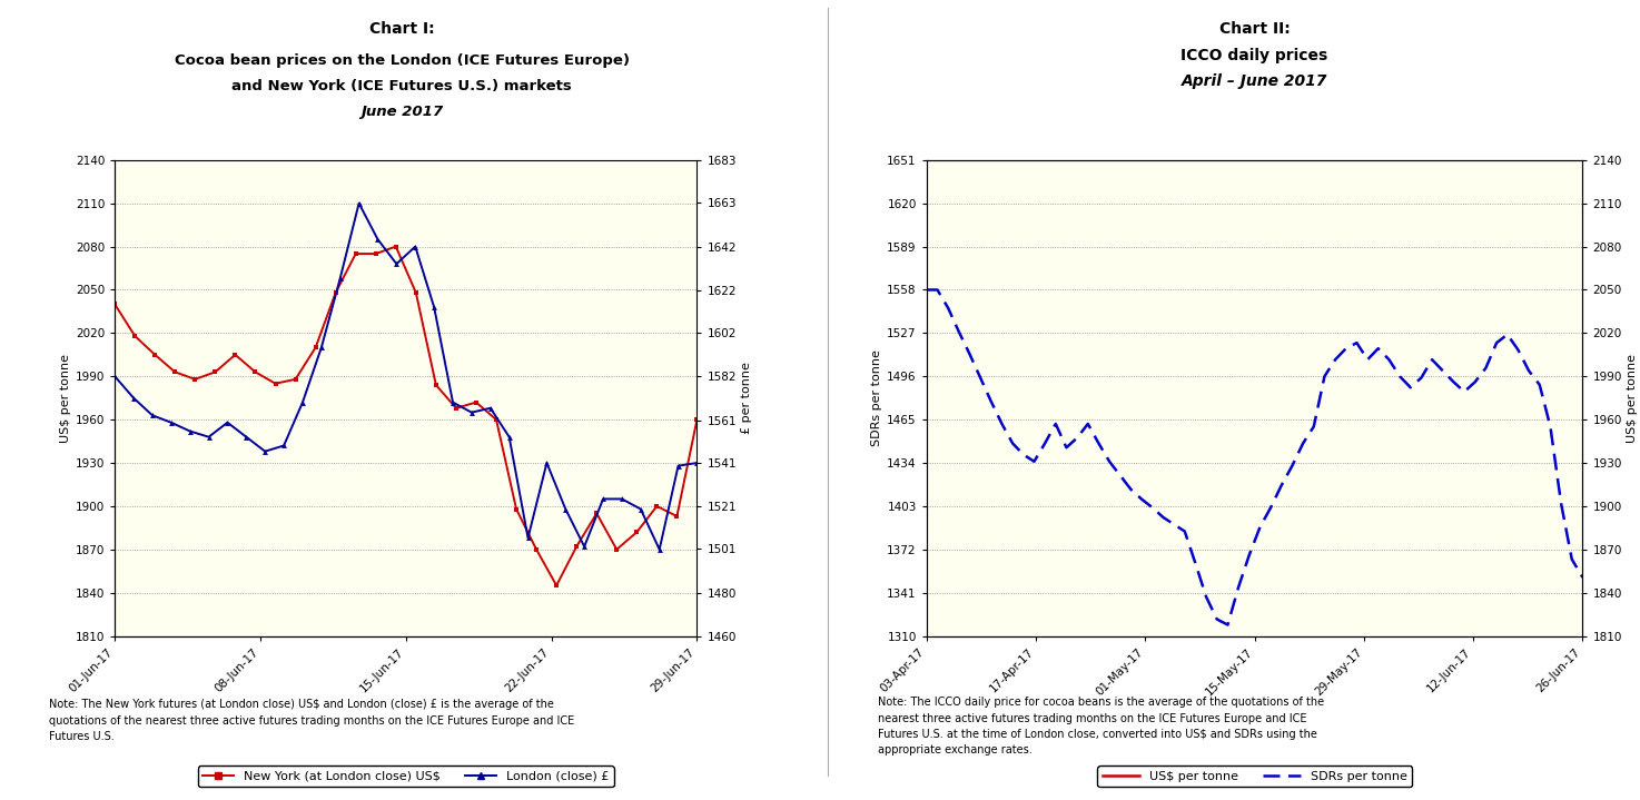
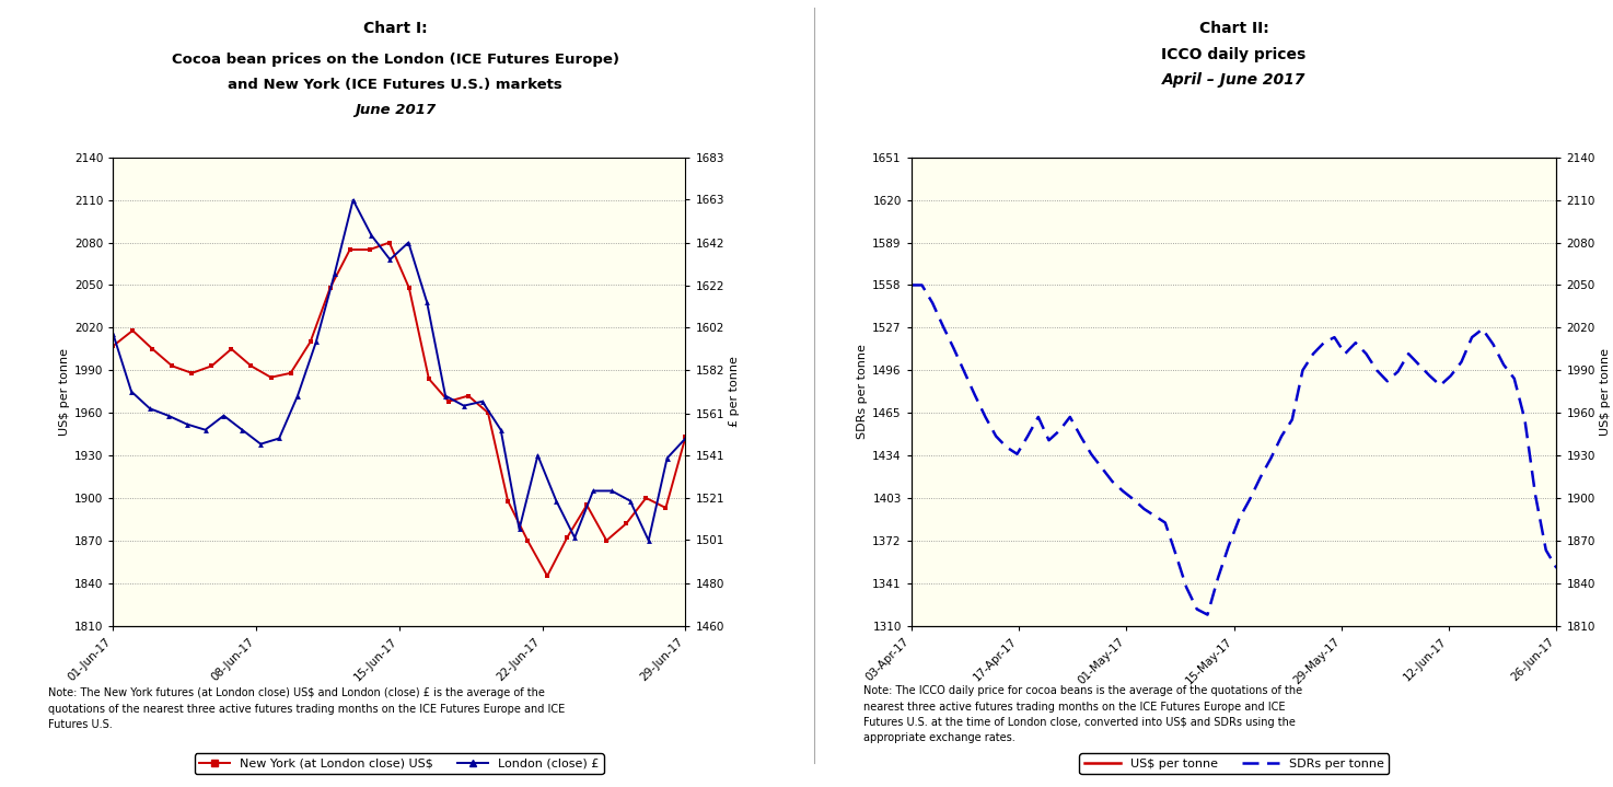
New York (at London close) US$/01-Jun-17: 2040 -> 2007
London (close) £/01-Jun-17: 1990 -> 2016
New York (at London close) US$/29-Jun-17: 1960 -> 1943
London (close) £/29-Jun-17: 1930 -> 1942
